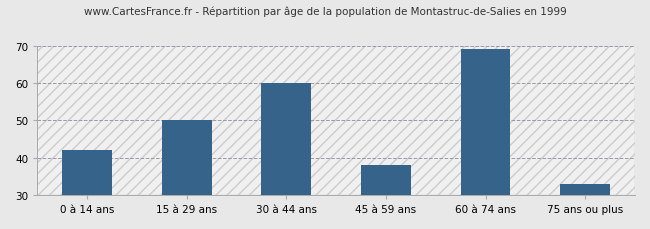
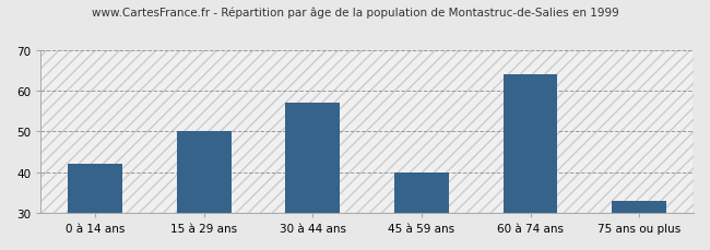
30 à 44 ans: 60 -> 57
45 à 59 ans: 38 -> 40
60 à 74 ans: 69 -> 64
